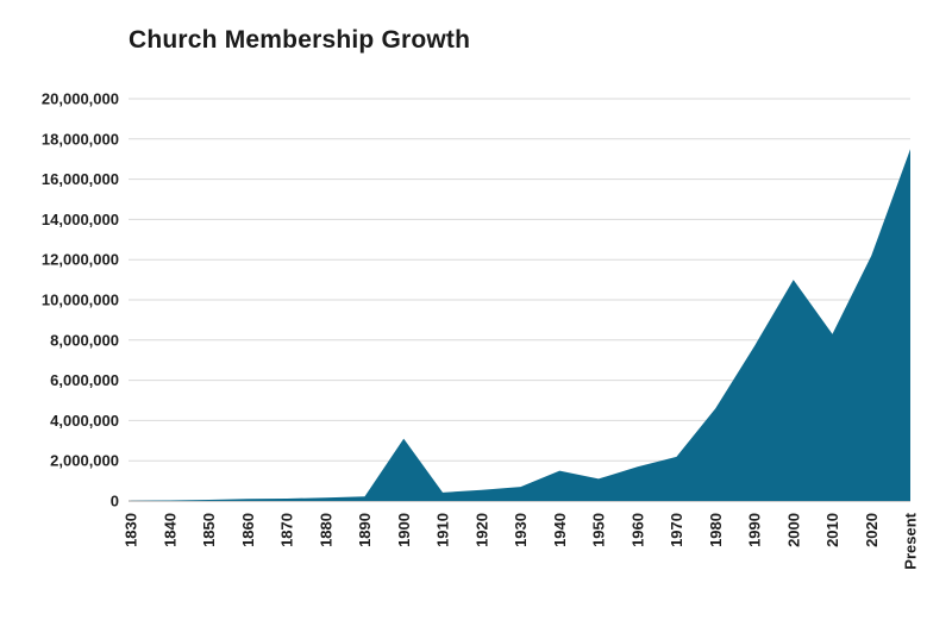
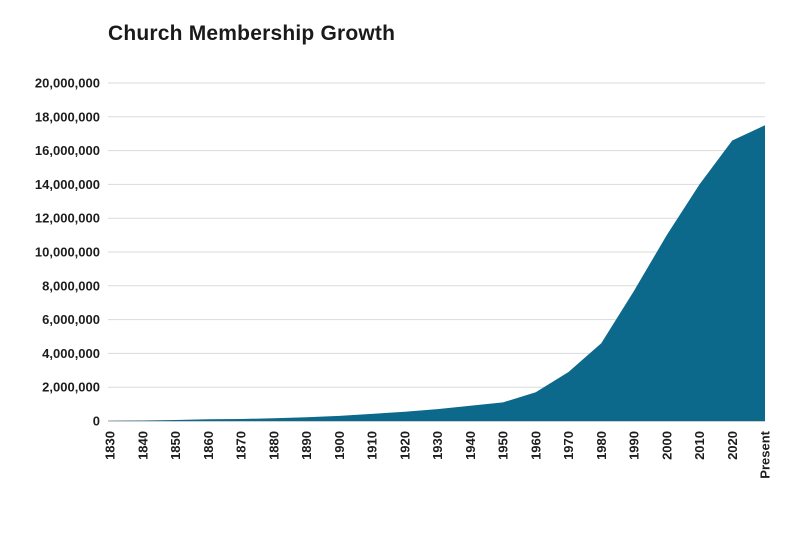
1900: 3100000 -> 300000
1940: 1500000 -> 900000
1970: 2200000 -> 2900000
2010: 8300000 -> 14000000
2020: 12200000 -> 16600000
